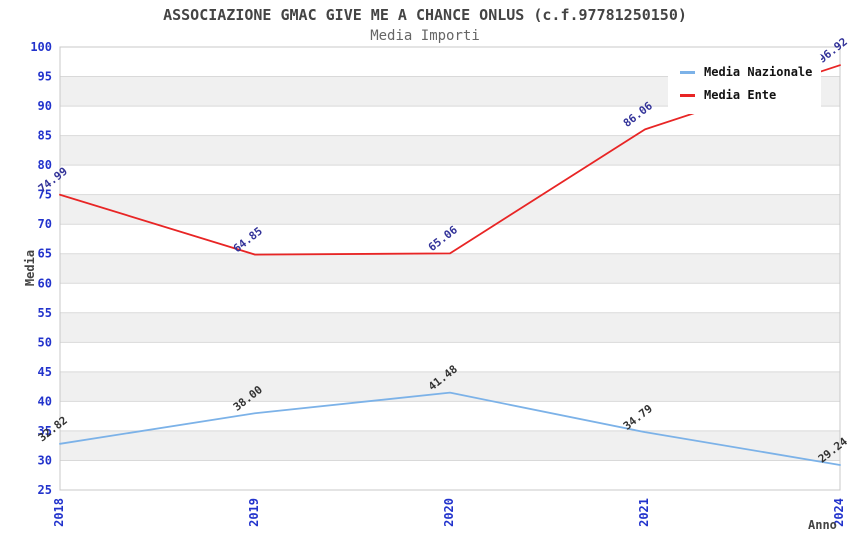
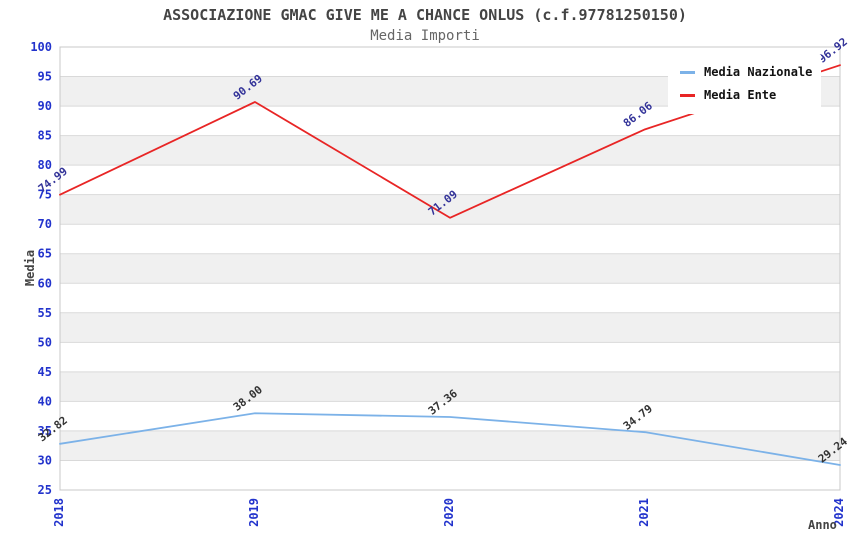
Media Ente/2019: 64.85 -> 90.69
Media Nazionale/2020: 41.48 -> 37.36
Media Ente/2020: 65.06 -> 71.09
